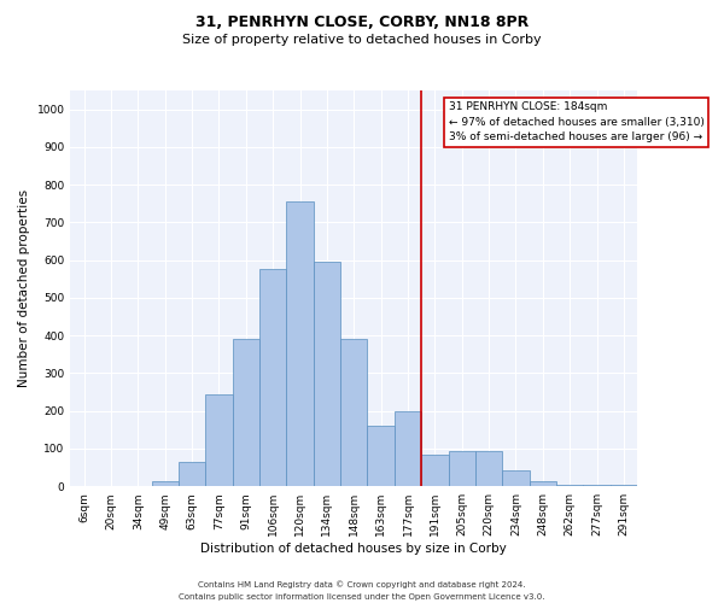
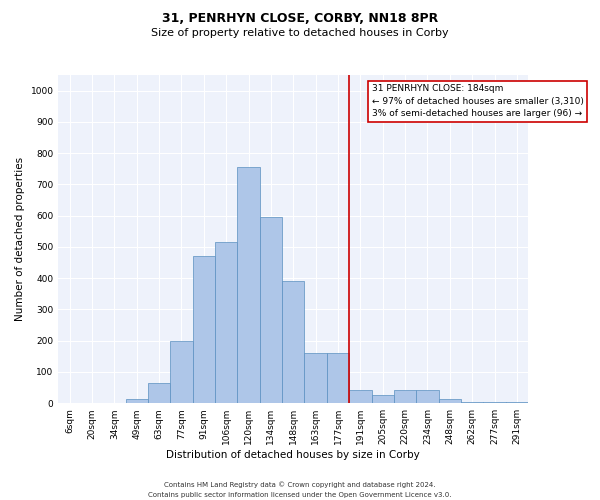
77sqm: 245 -> 200
91sqm: 390 -> 470
106sqm: 575 -> 515
177sqm: 200 -> 160
191sqm: 85 -> 42
205sqm: 95 -> 25
220sqm: 95 -> 43
